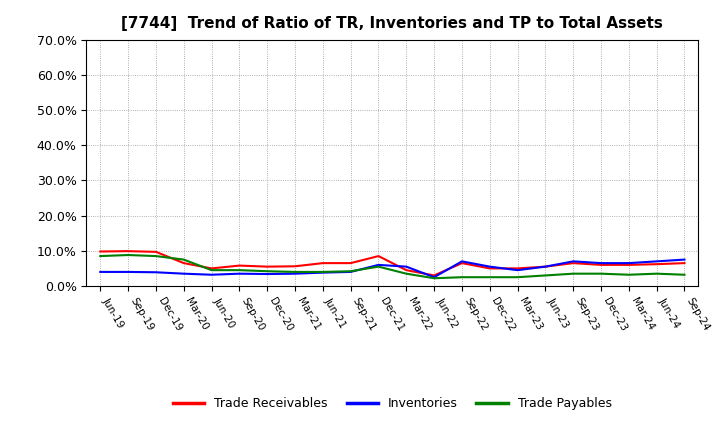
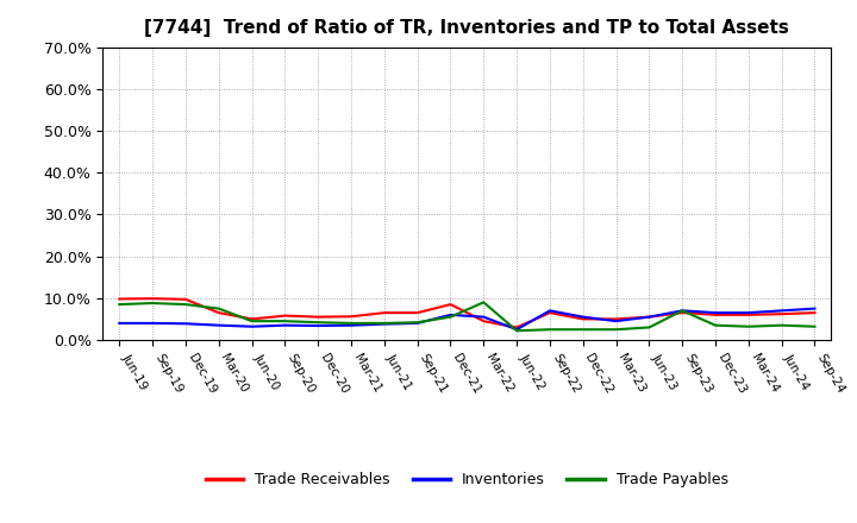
Trade Payables/Mar-22: 3.5% -> 9.0%
Trade Payables/Sep-23: 3.5% -> 7.0%
